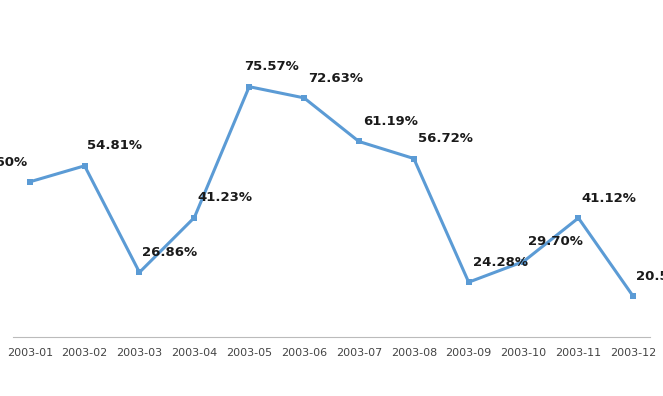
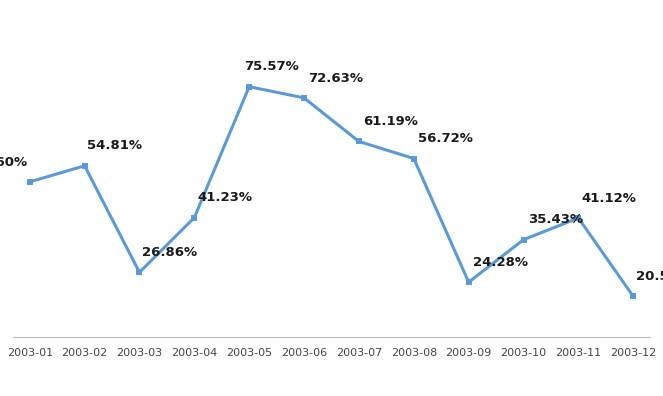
2003-10: 29.70% -> 35.43%
